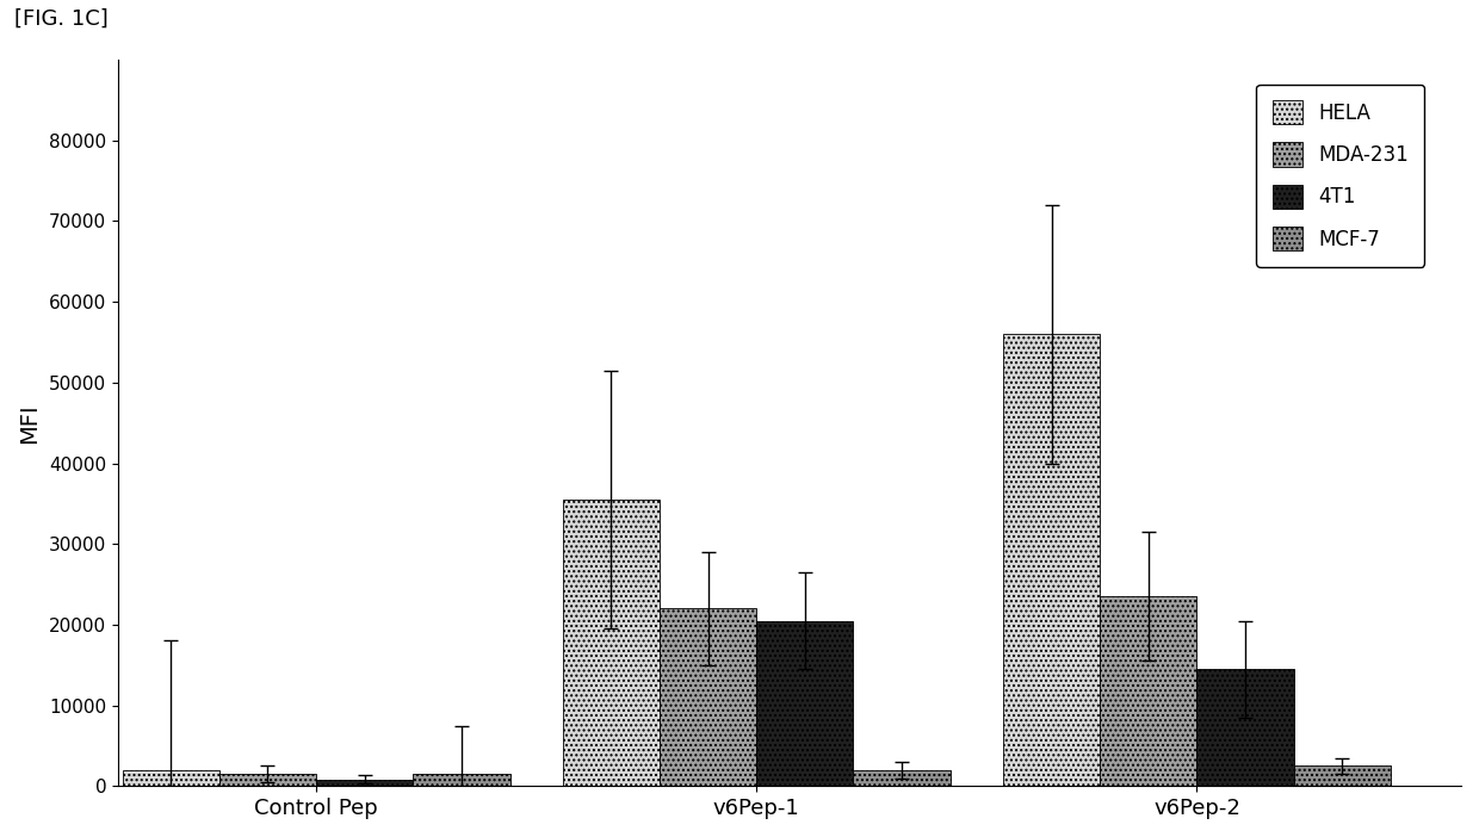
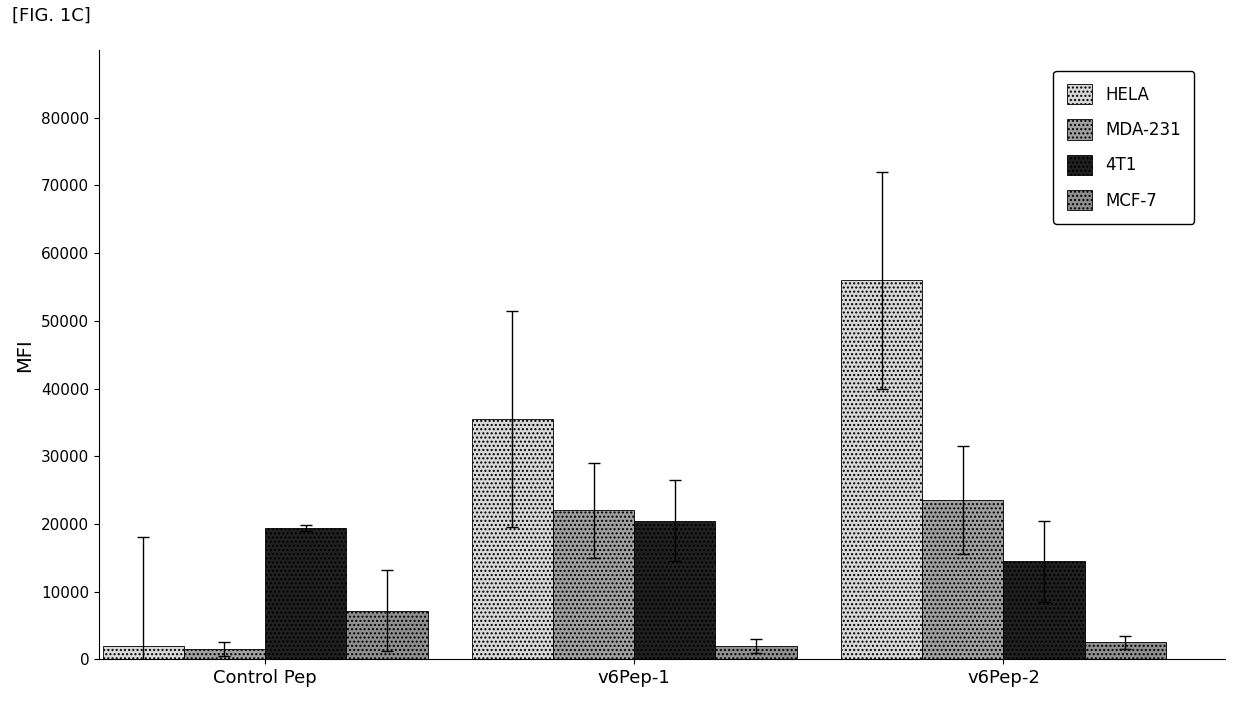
4T1/Control Pep: 800 -> 19400
MCF-7/Control Pep: 1500 -> 7200
